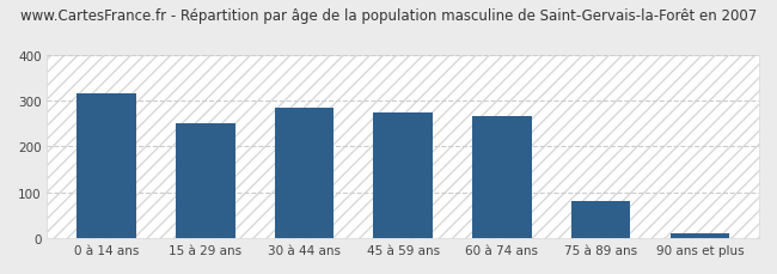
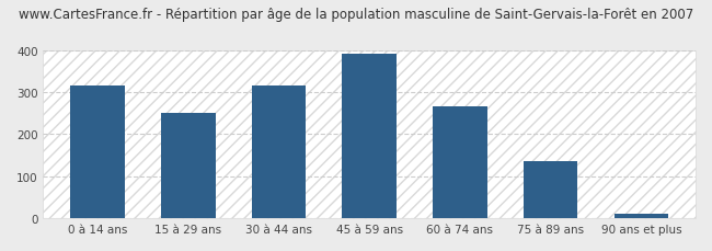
30 à 44 ans: 285 -> 315
45 à 59 ans: 275 -> 390
75 à 89 ans: 80 -> 135
